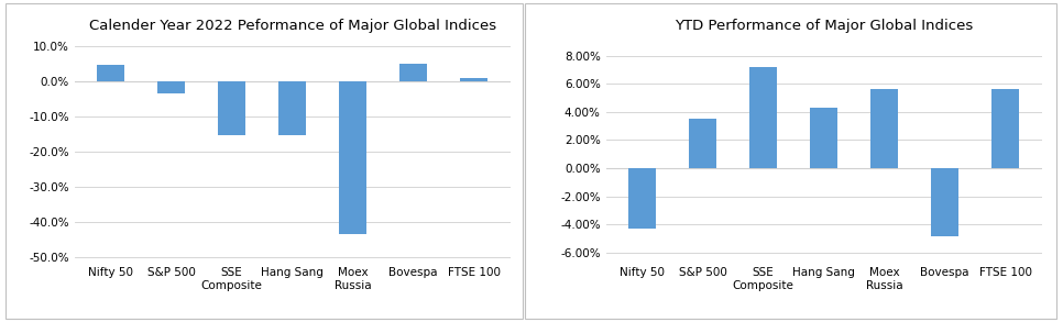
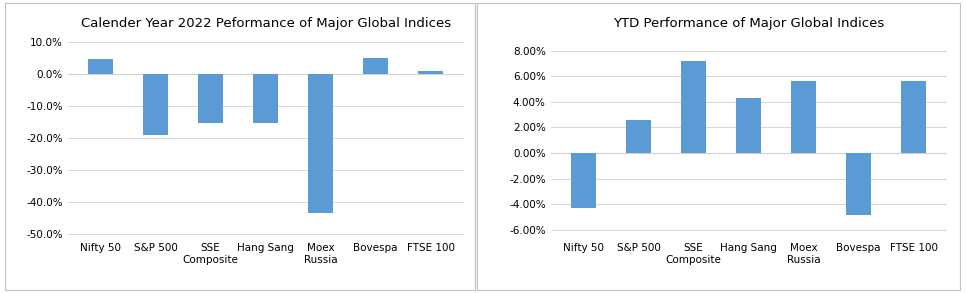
Calender Year 2022 Peformance of Major Global Indices/S&P 500: -3.5% -> -19.3%
YTD Performance of Major Global Indices/S&P 500: 3.5% -> 2.6%
